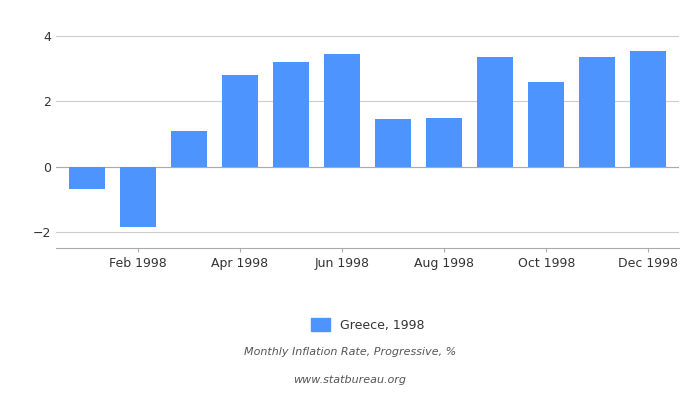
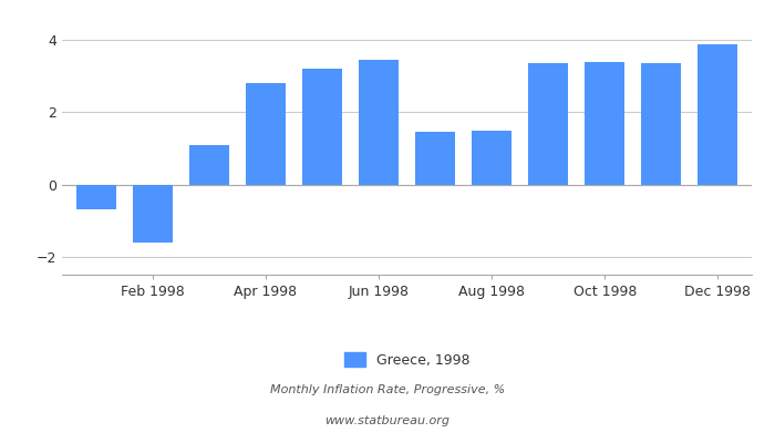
Feb 1998: -1.85 -> -1.60
Oct 1998: 2.60 -> 3.40
Dec 1998: 3.55 -> 3.90
